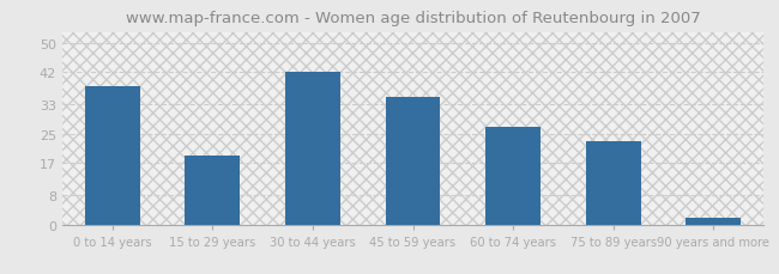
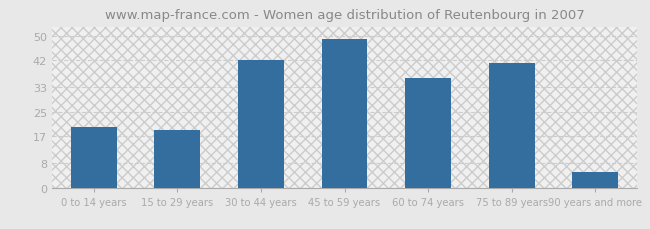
0 to 14 years: 38 -> 20
45 to 59 years: 35 -> 49
60 to 74 years: 27 -> 36
75 to 89 years: 23 -> 41
90 years and more: 2 -> 5
